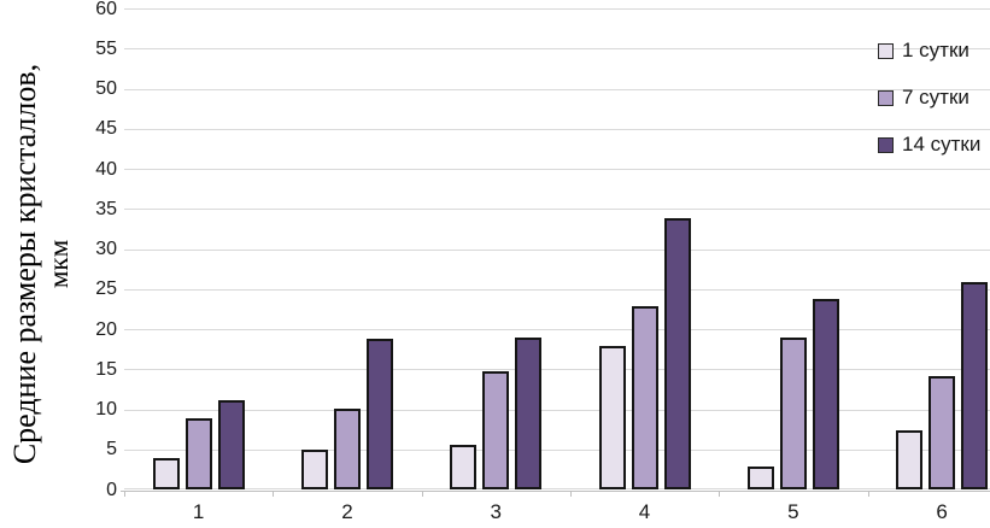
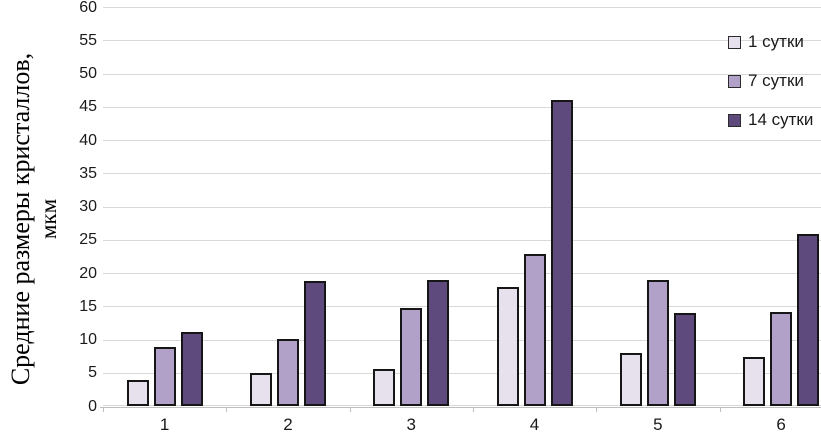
14 сутки/4: 34 -> 46
1 сутки/5: 3 -> 8
14 сутки/5: 24 -> 14
